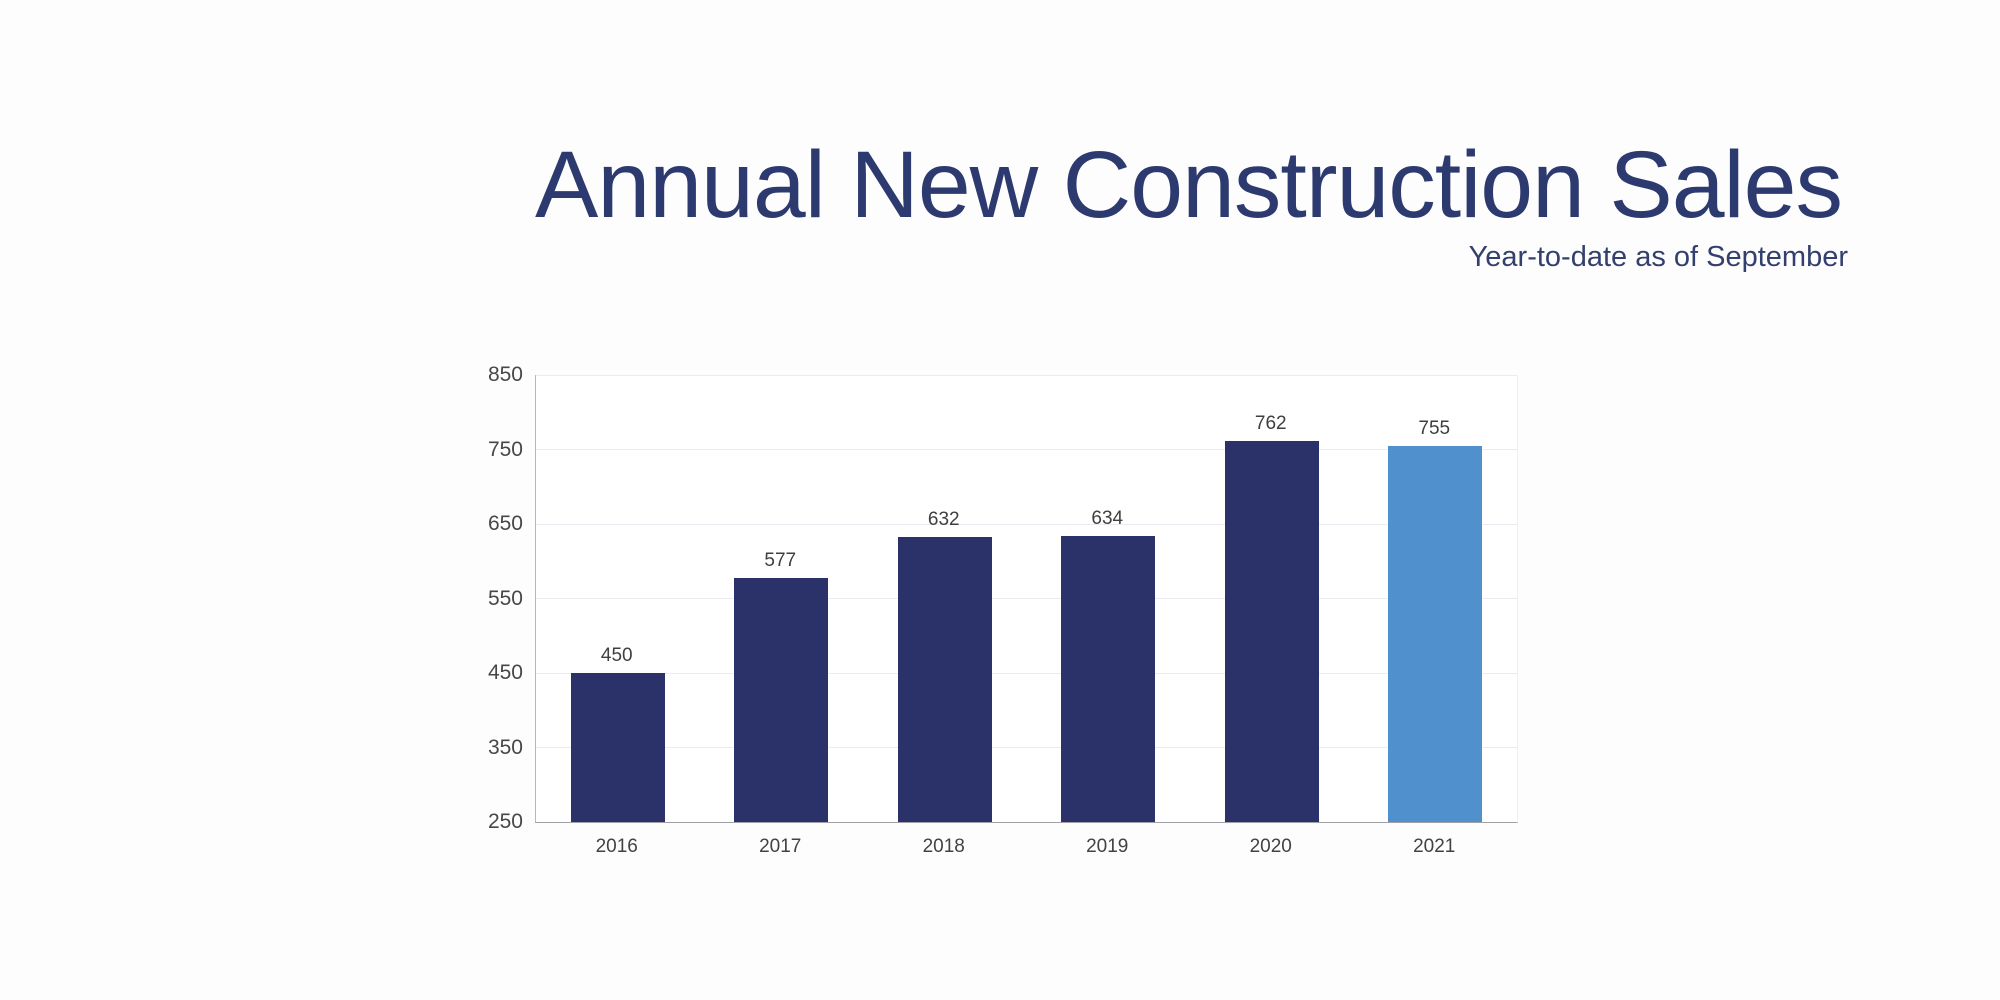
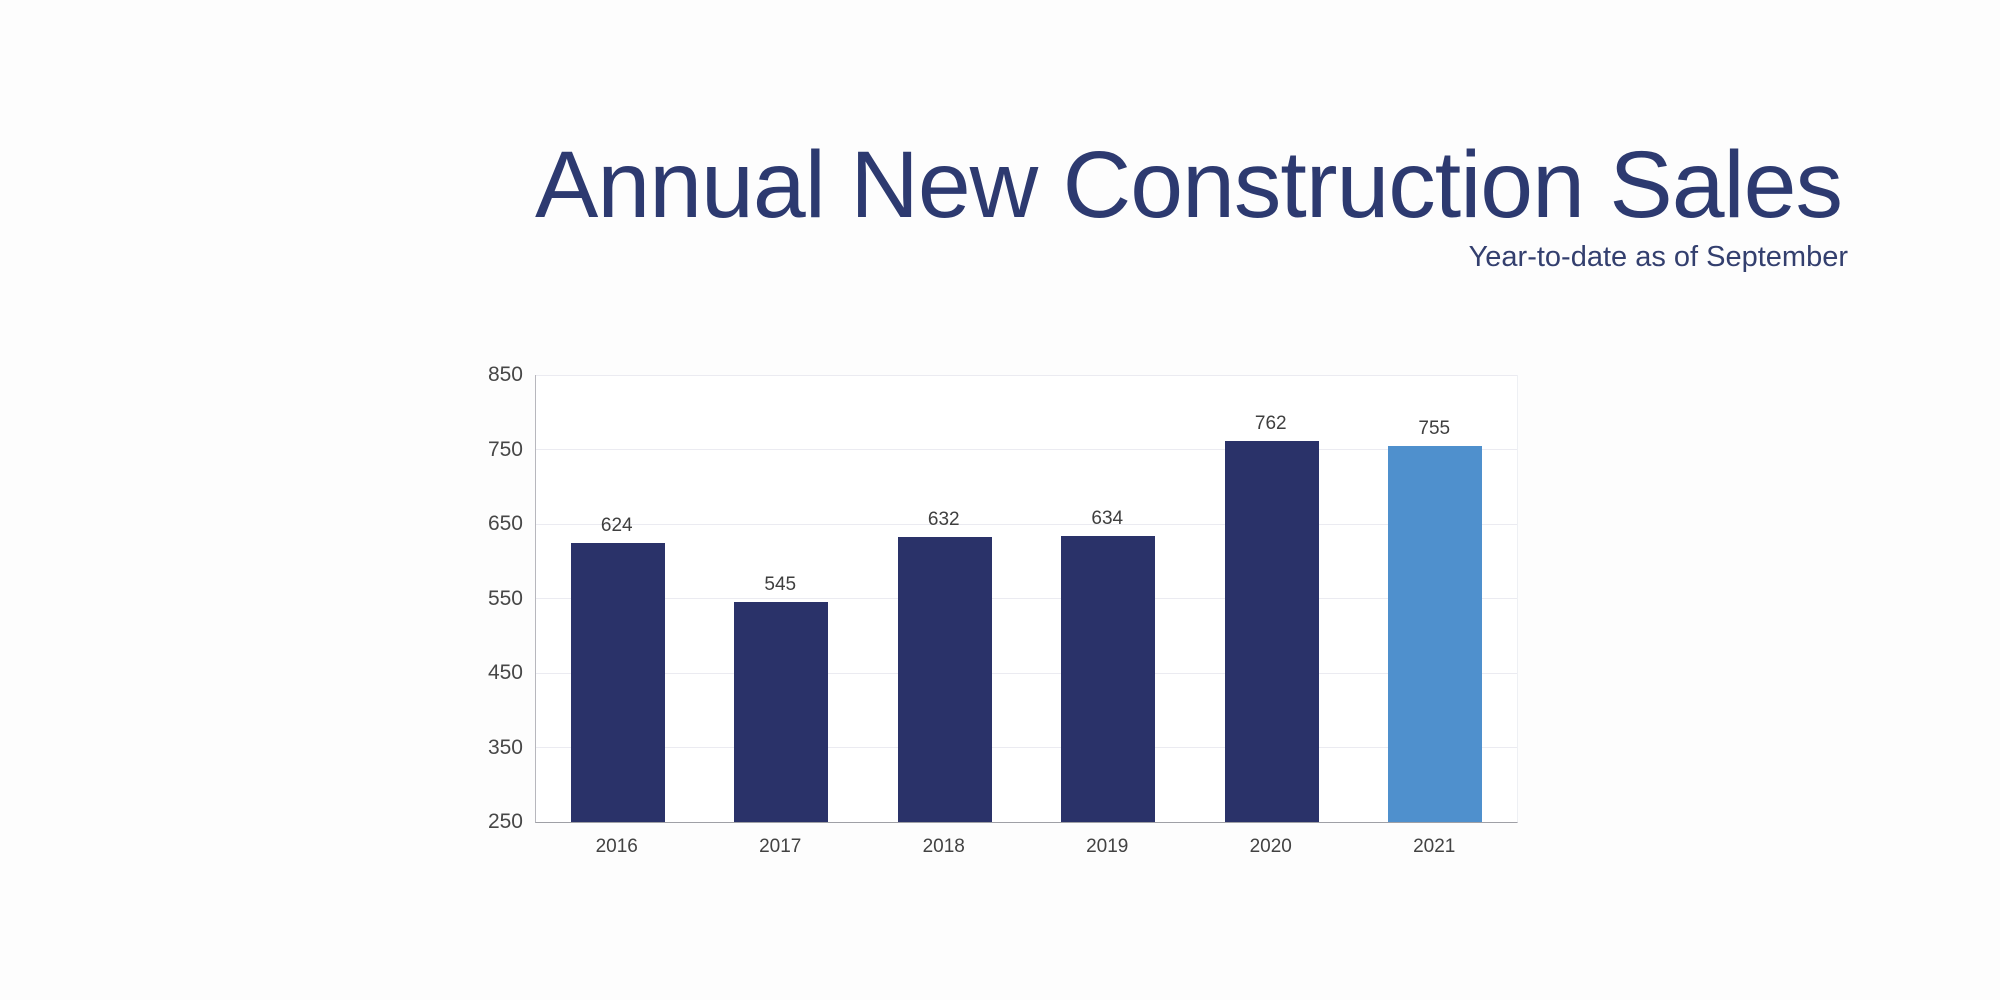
2016: 450 -> 624
2017: 577 -> 545
